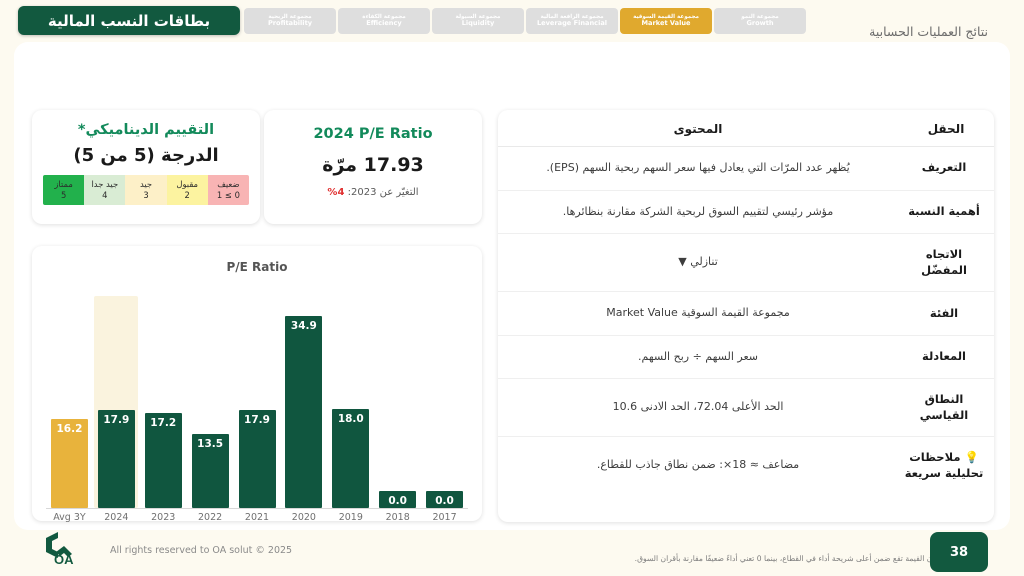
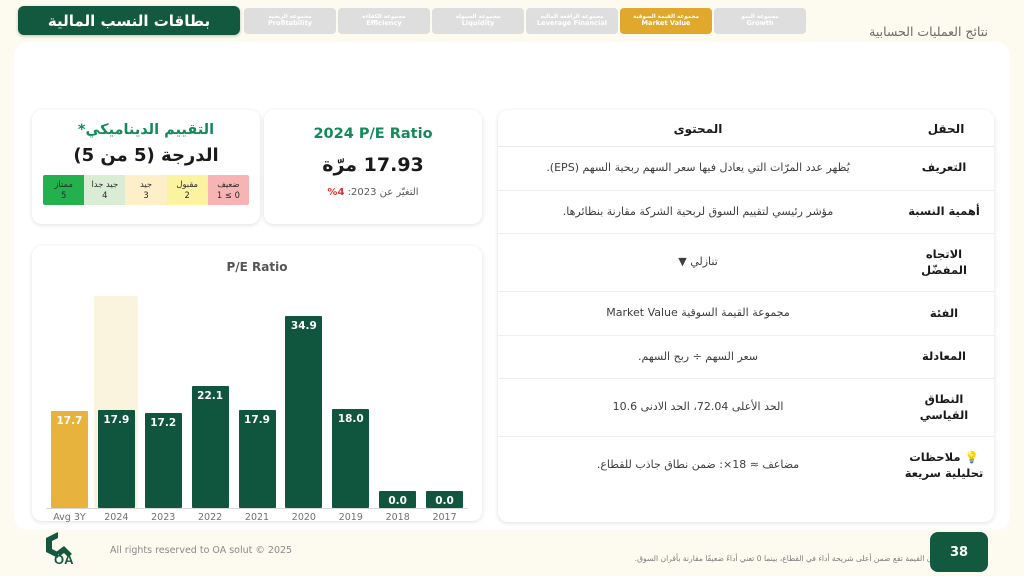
Avg 3Y: 16.2 -> 17.7
2022: 13.5 -> 22.1
